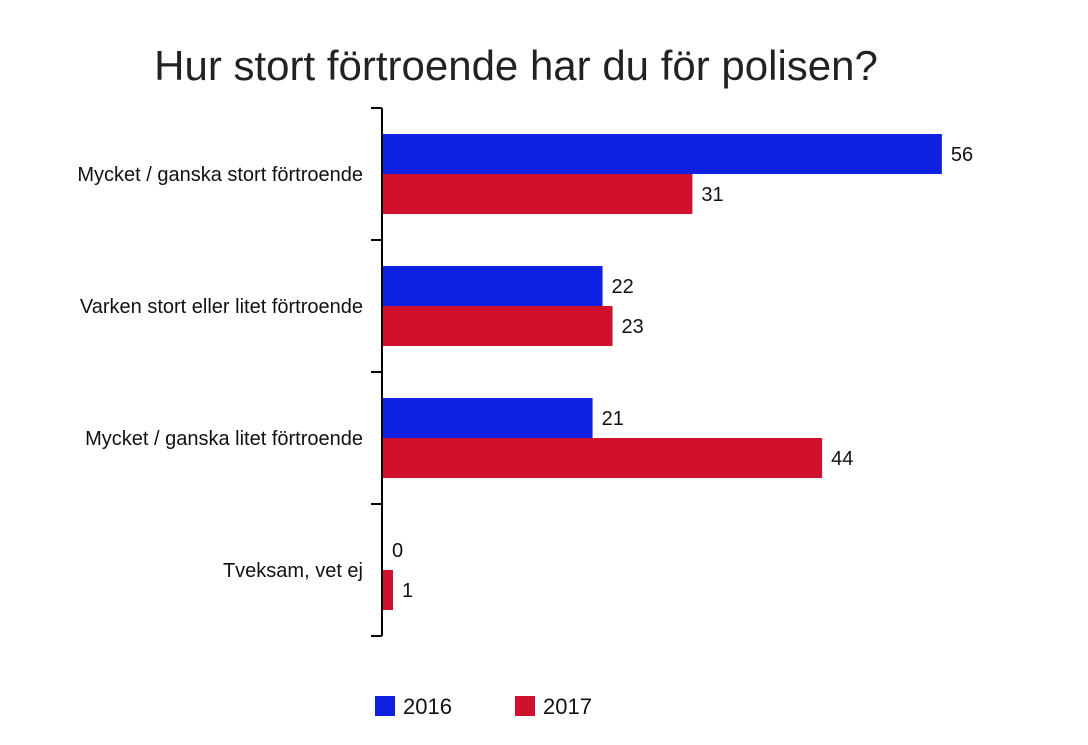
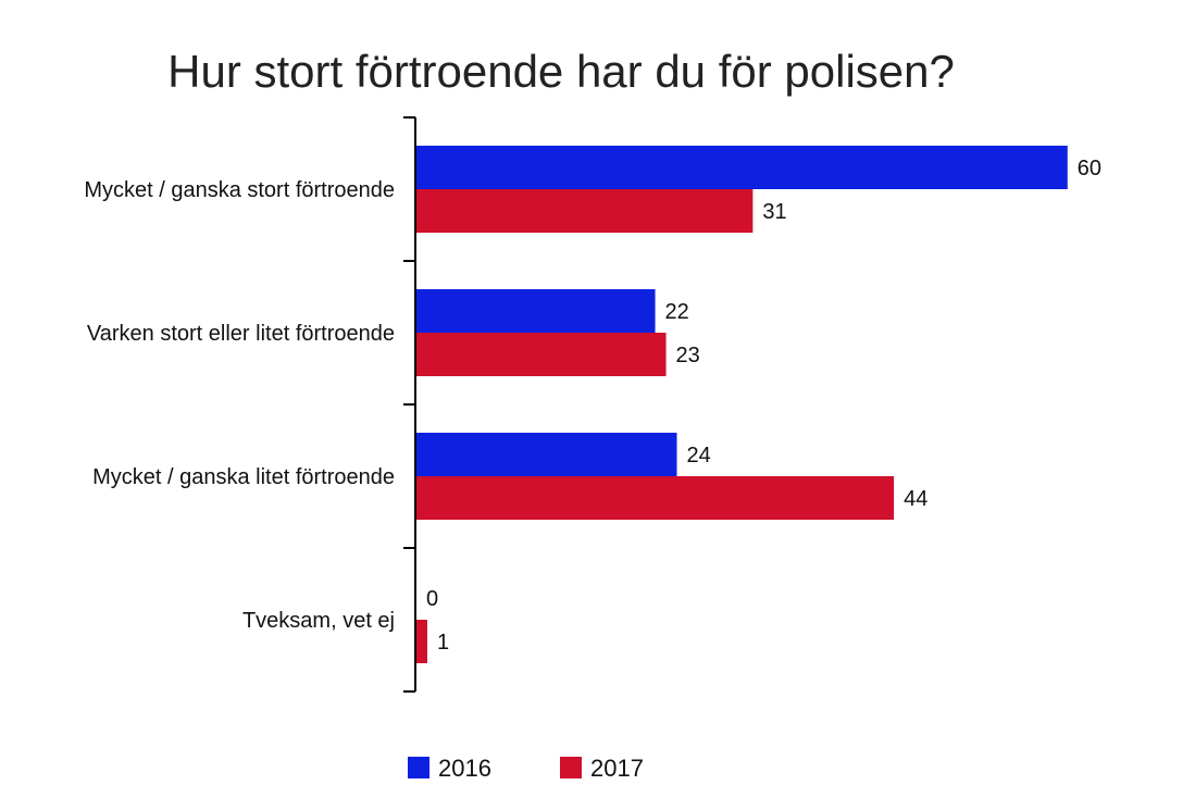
2016/Mycket / ganska stort förtroende: 56 -> 60
2016/Mycket / ganska litet förtroende: 21 -> 24
